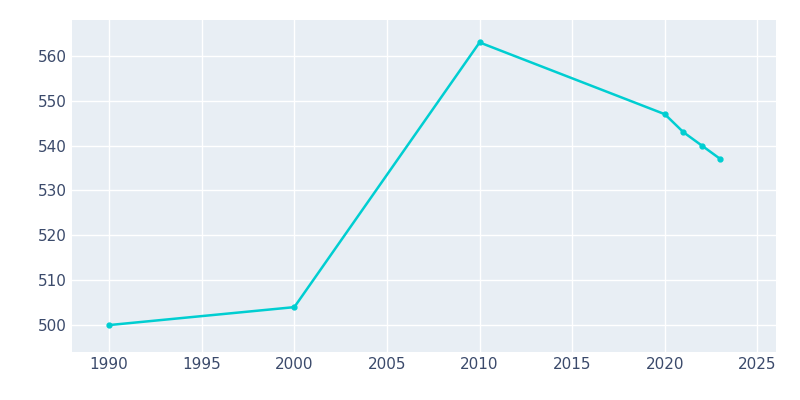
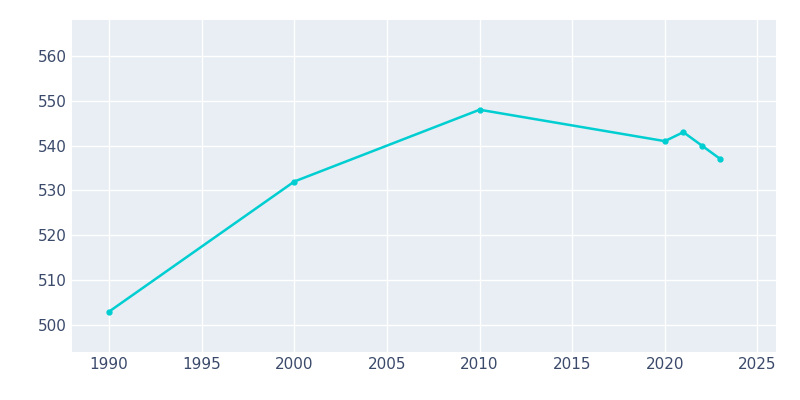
1990: 500 -> 503
2000: 504 -> 532
2010: 563 -> 548
2020: 547 -> 541
